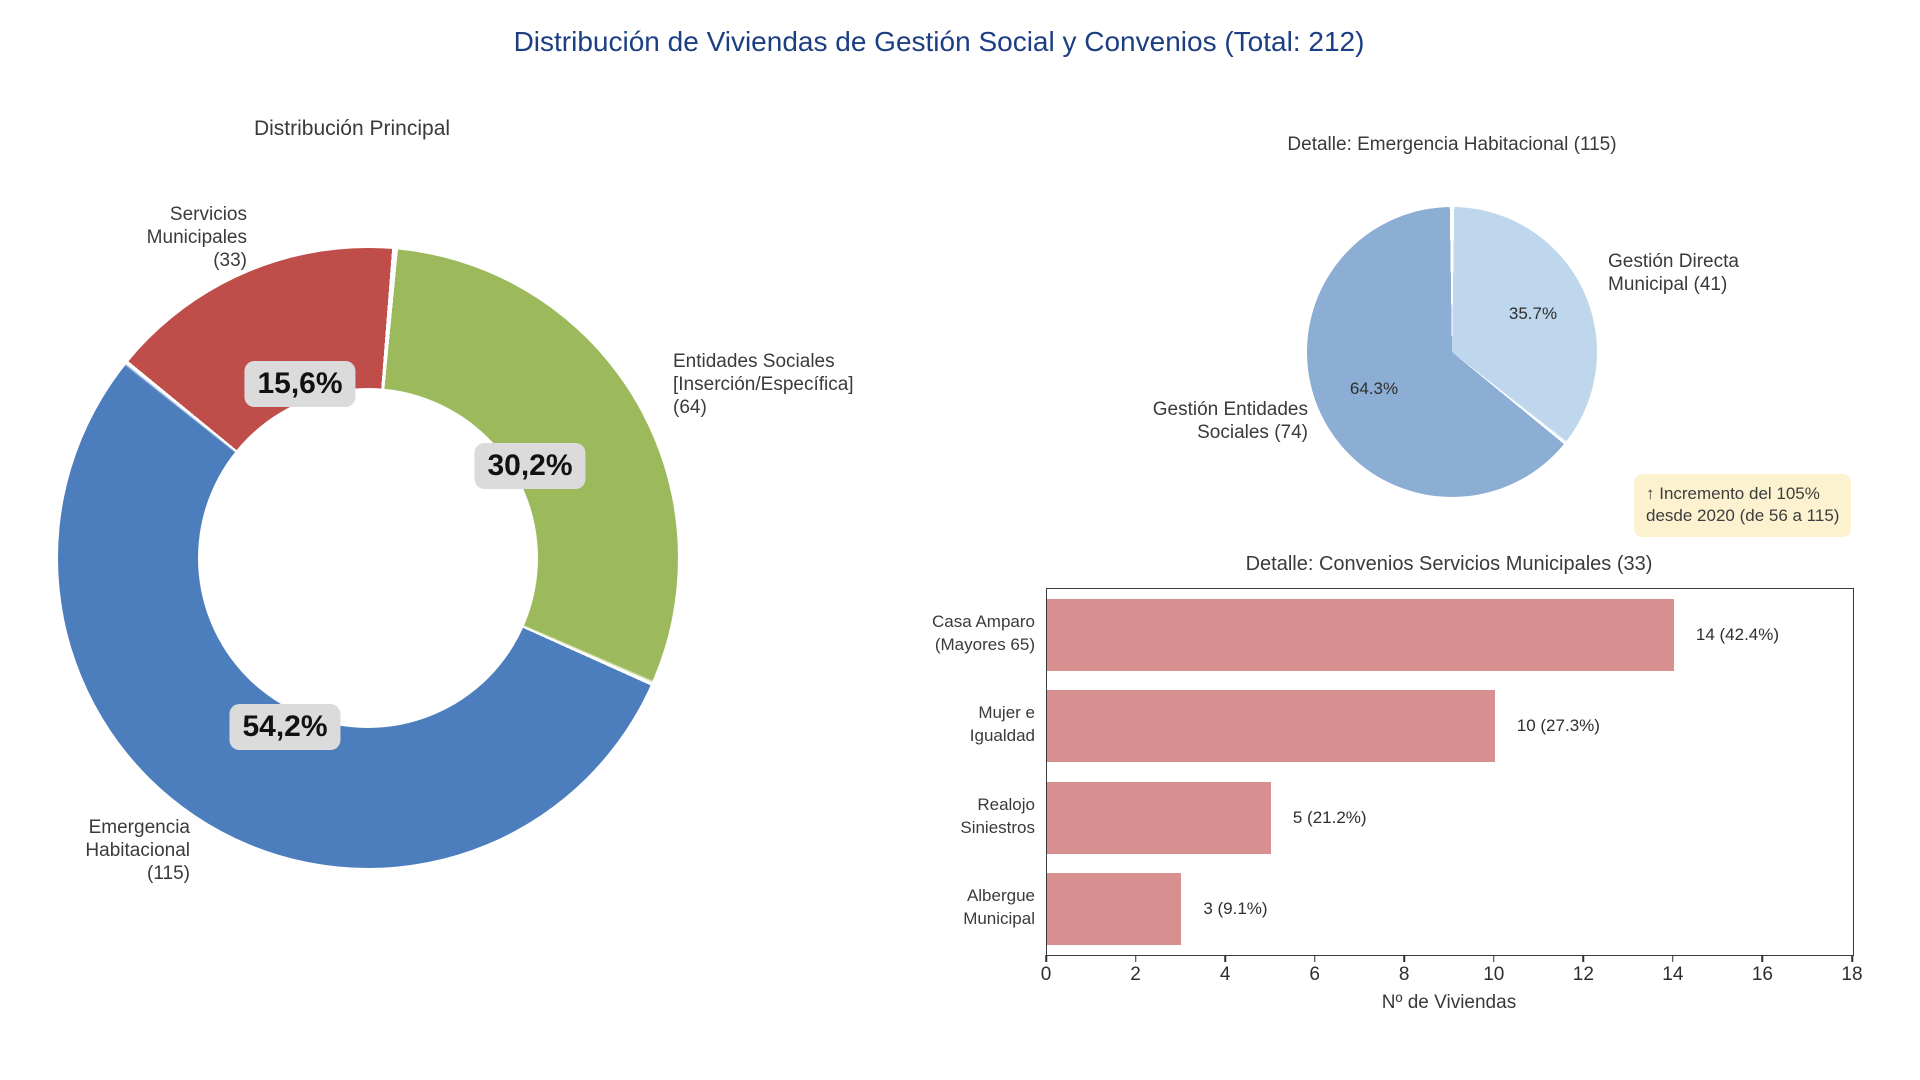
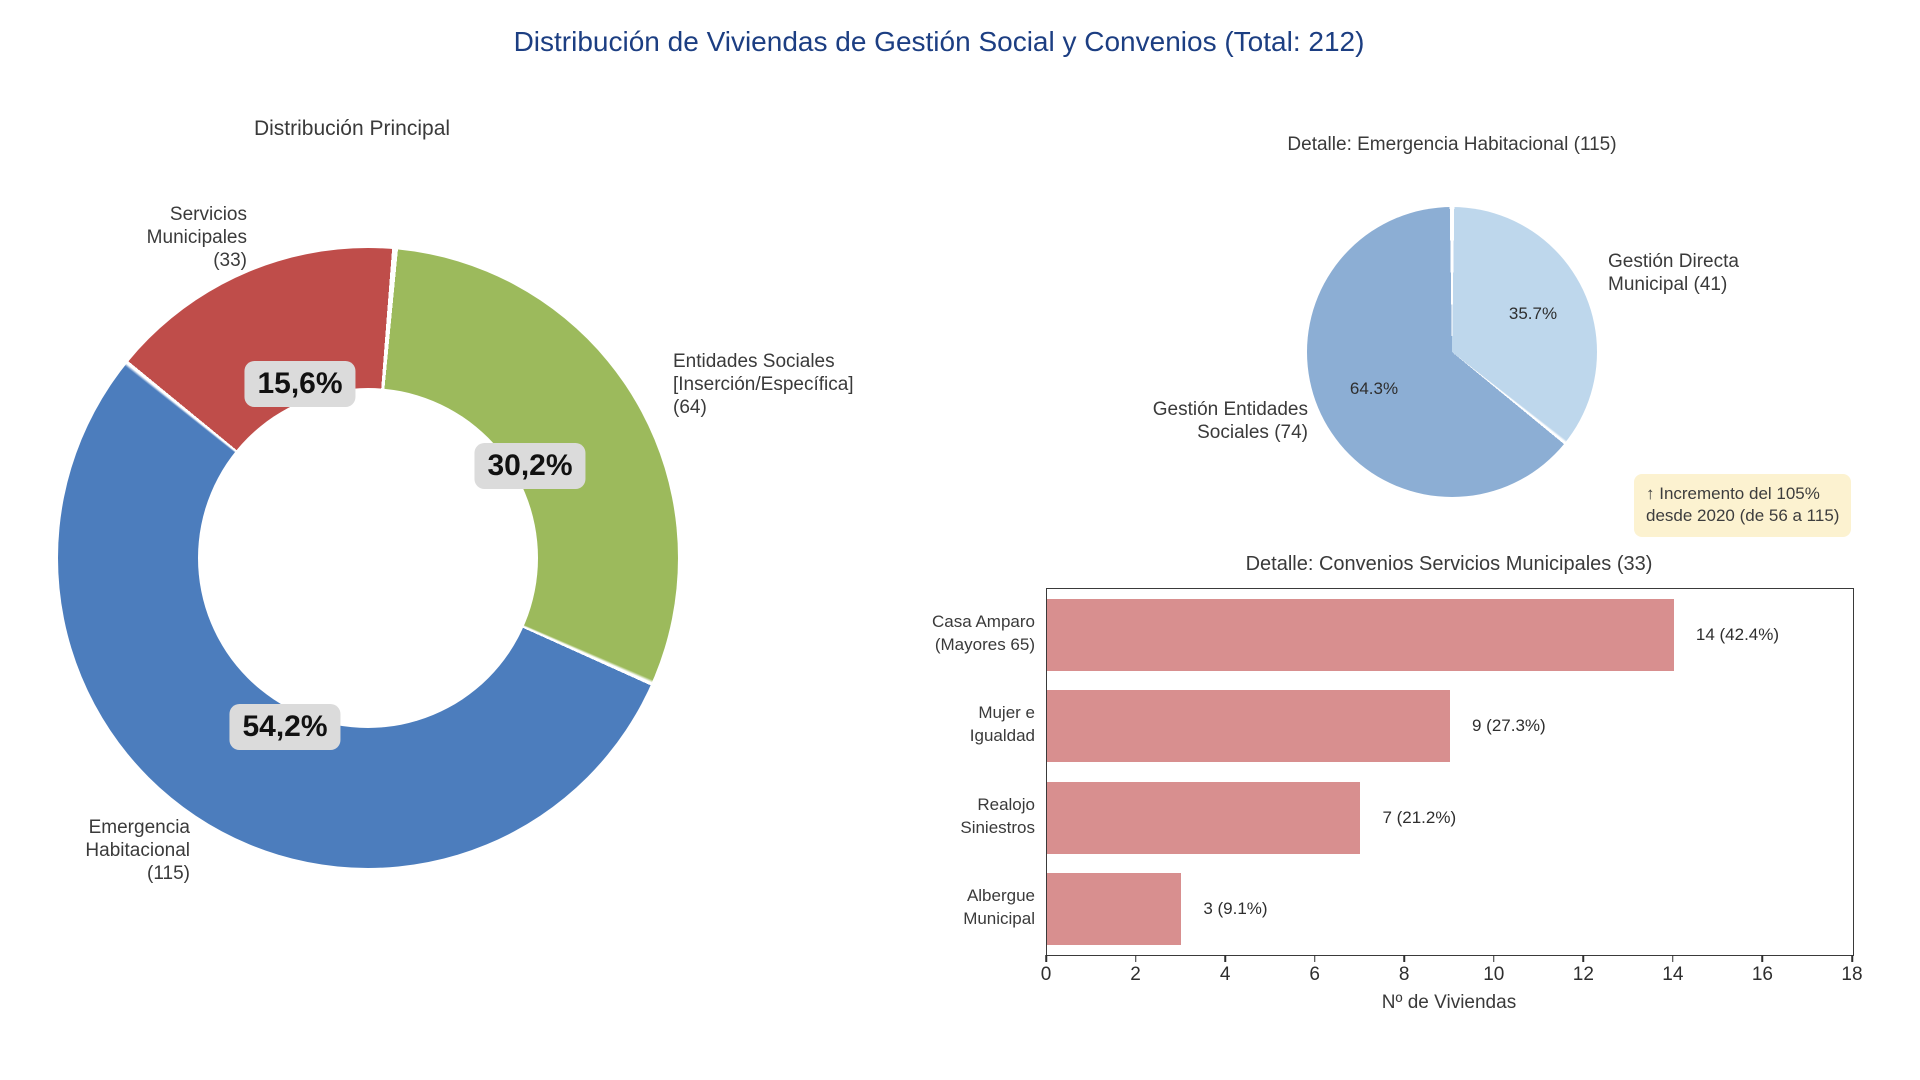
Detalle: Convenios Servicios Municipales (33)/Mujer e Igualdad: 10 -> 9
Detalle: Convenios Servicios Municipales (33)/Realojo Siniestros: 5 -> 7
